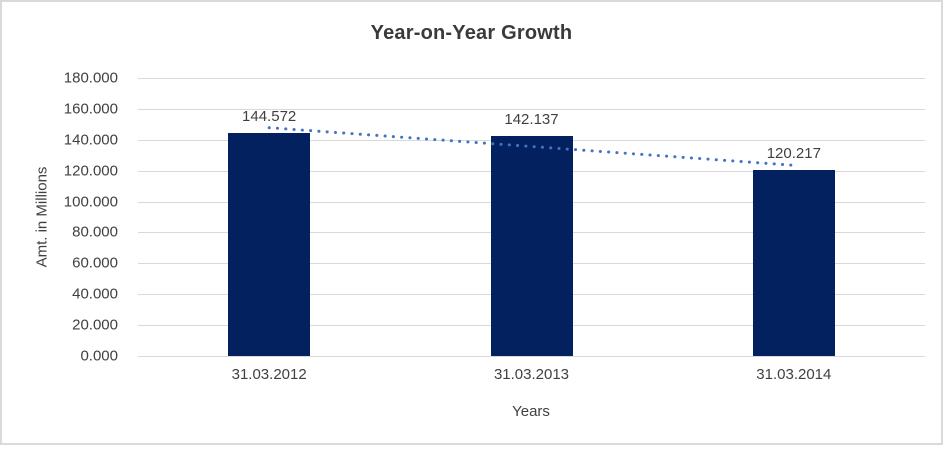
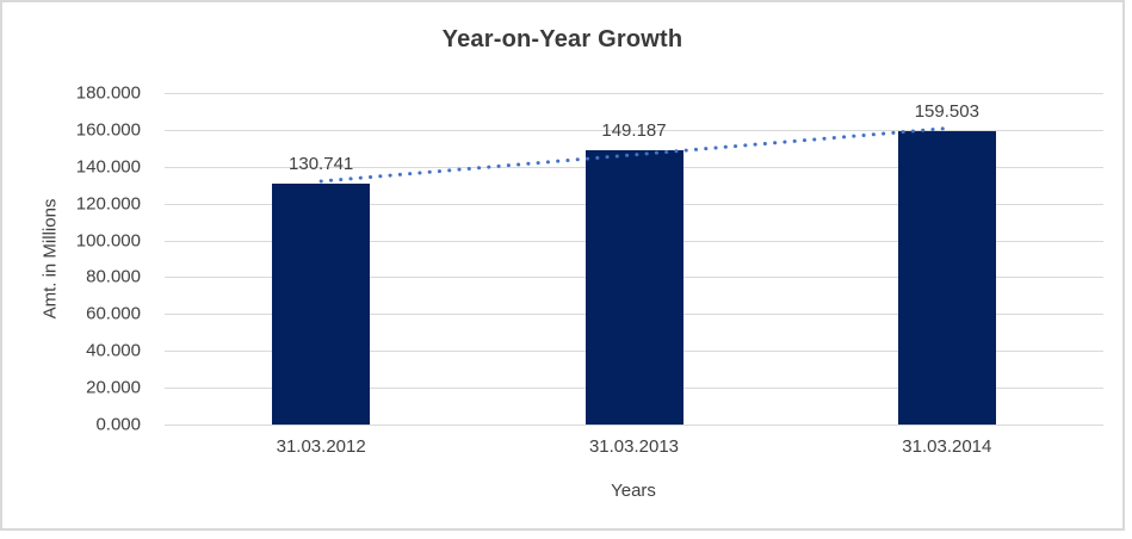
31.03.2012: 144.572 -> 130.741
31.03.2013: 142.137 -> 149.187
31.03.2014: 120.217 -> 159.503
